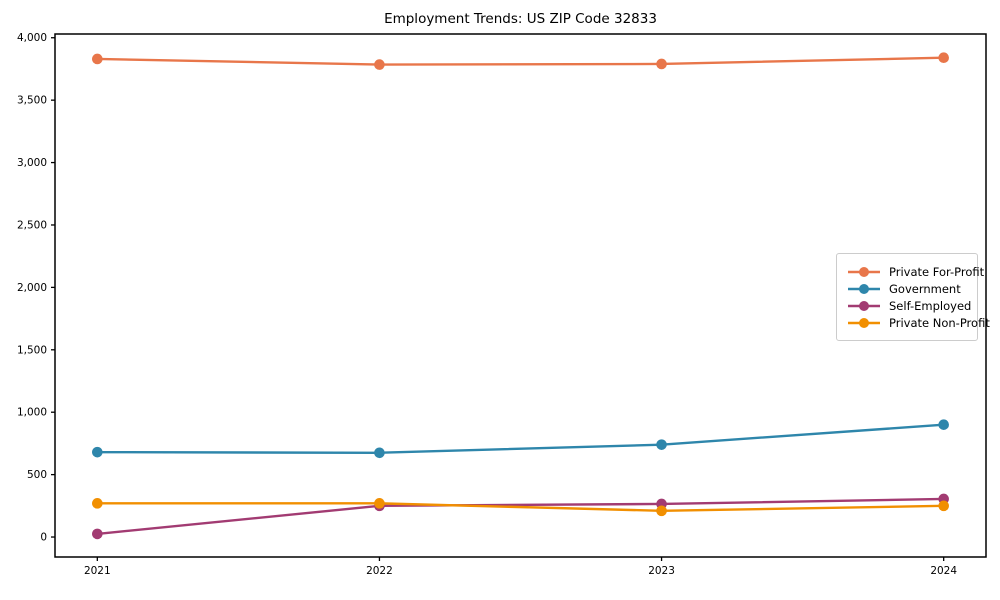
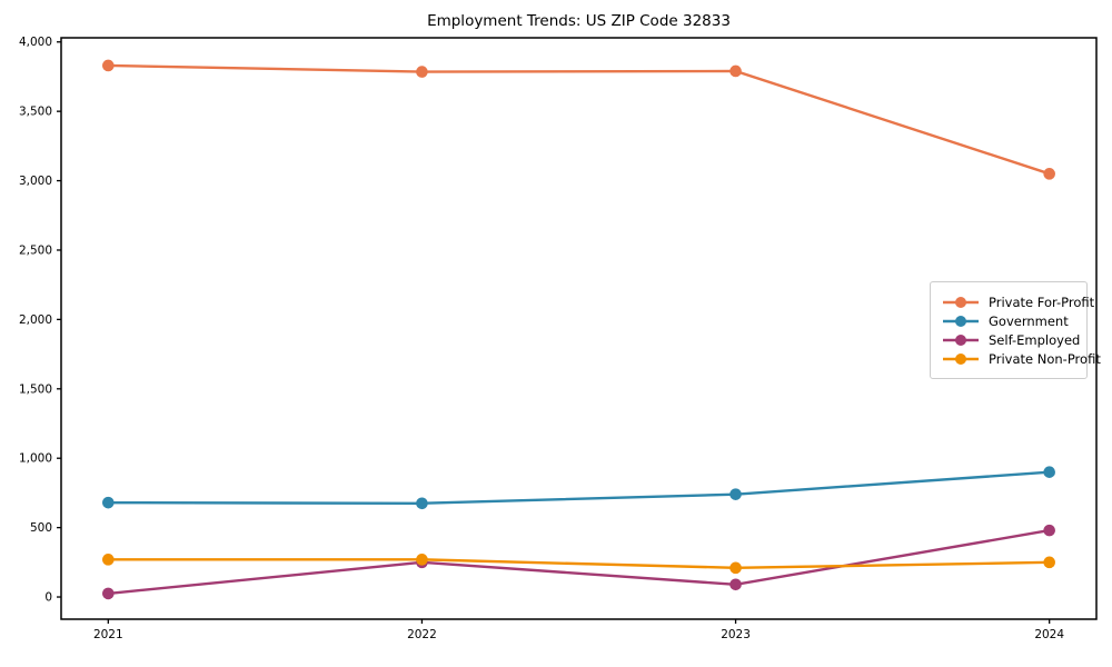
Self-Employed/2023: 260 -> 90
Private For-Profit/2024: 3840 -> 3050
Self-Employed/2024: 300 -> 480
